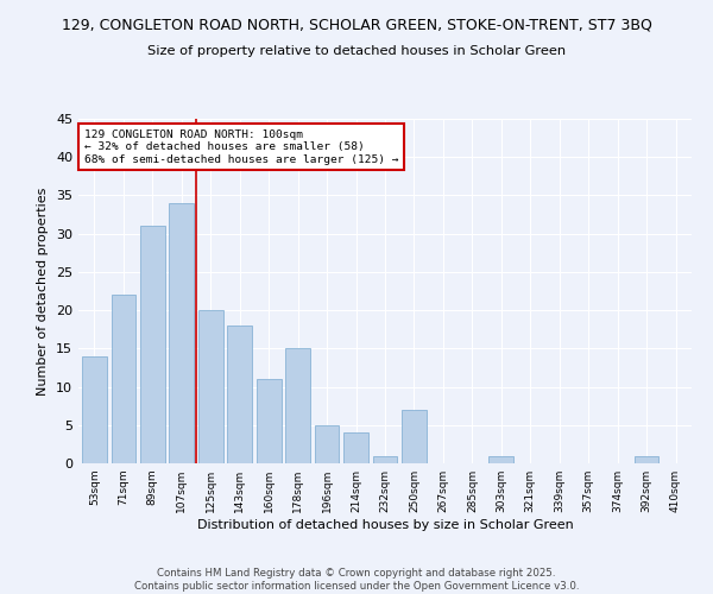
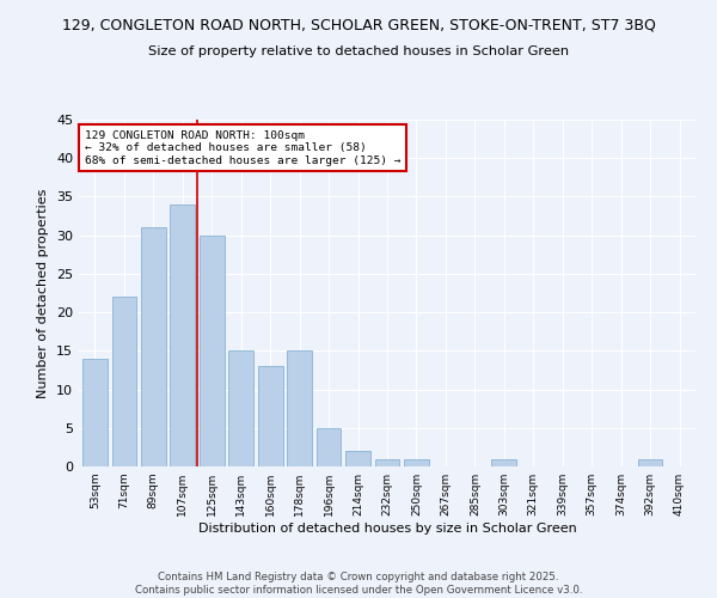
125sqm: 20 -> 30
143sqm: 18 -> 15
160sqm: 11 -> 13
214sqm: 4 -> 2
250sqm: 7 -> 1
